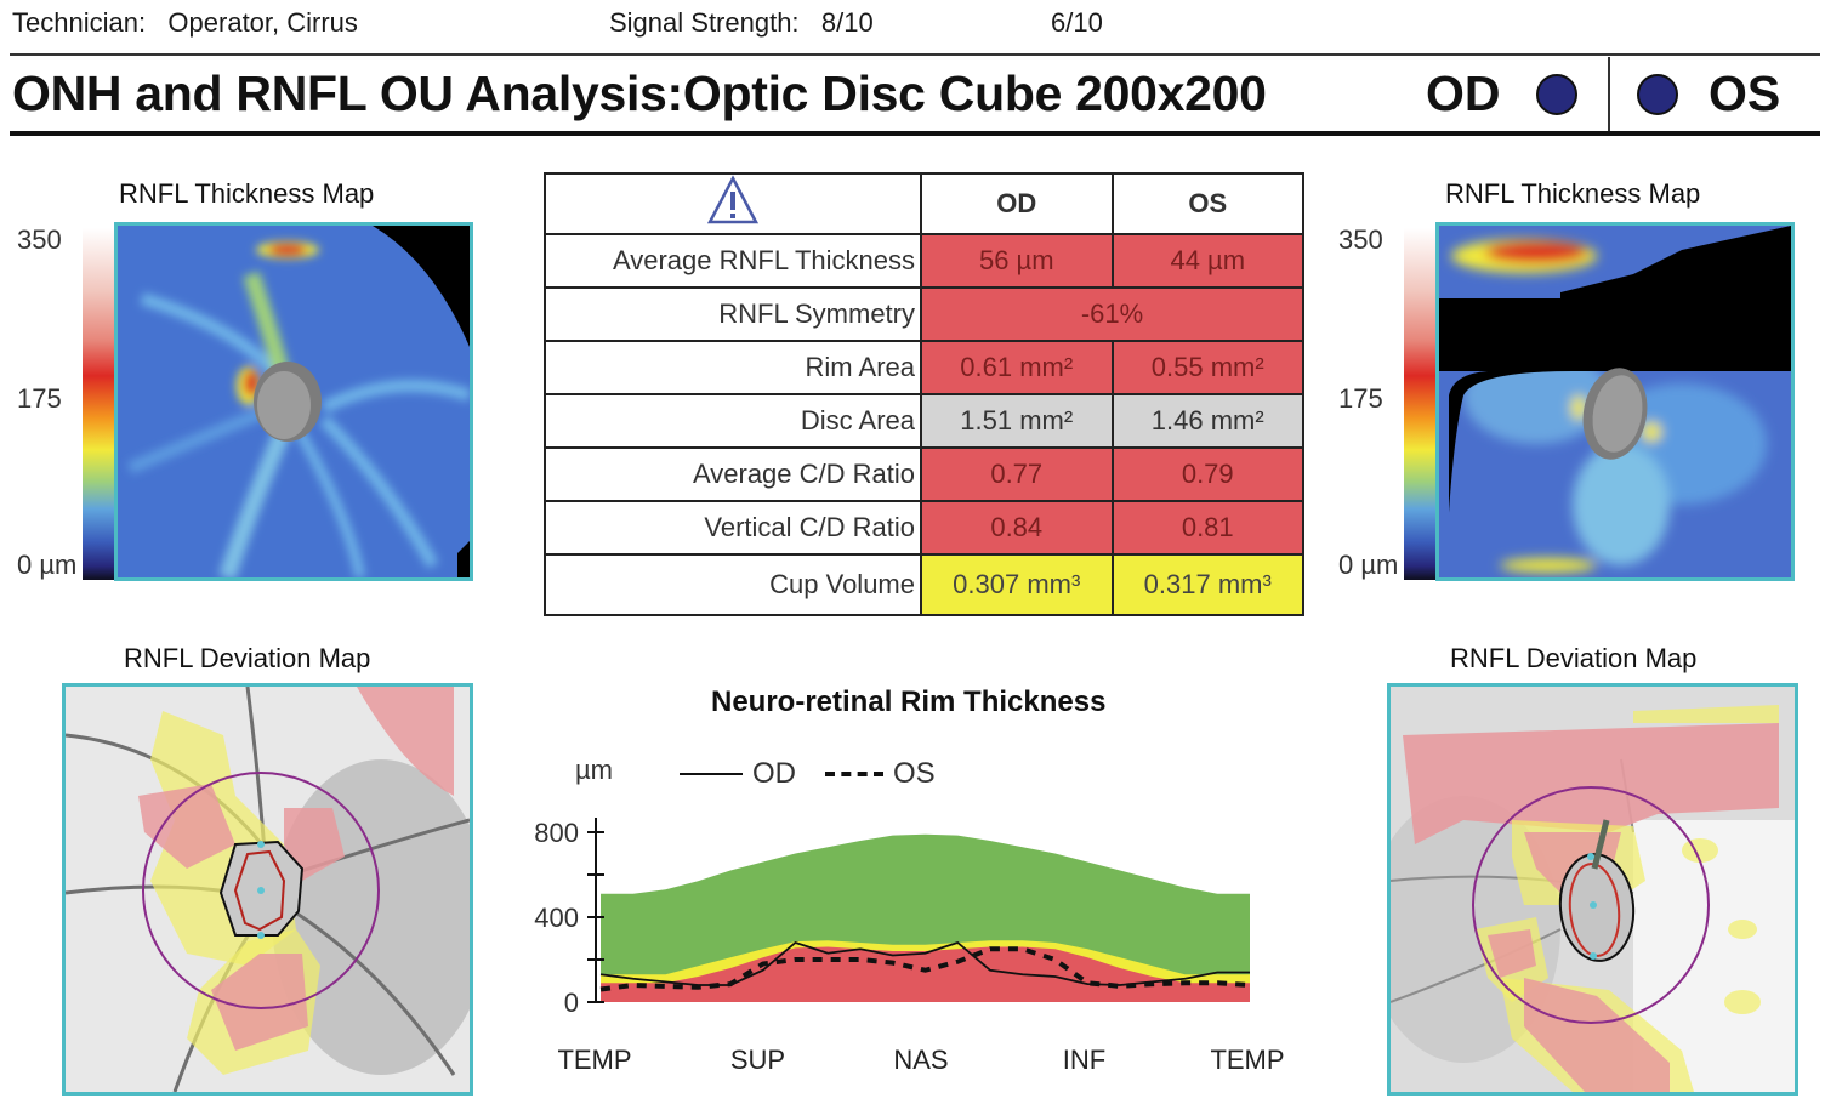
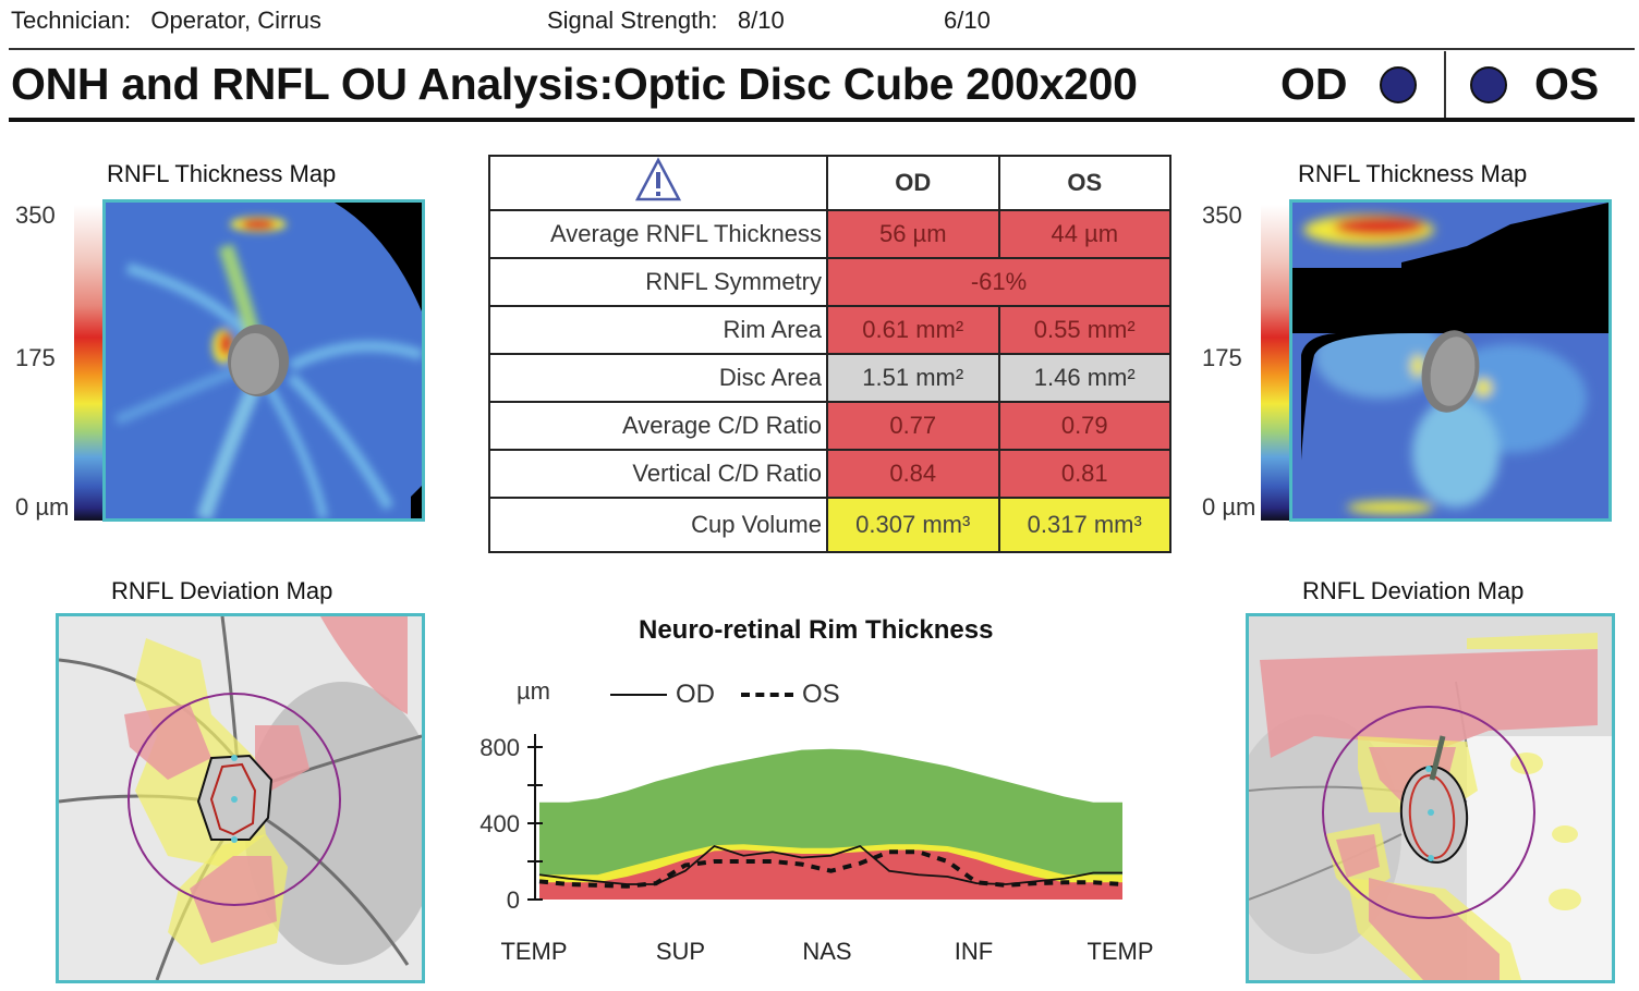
OS/0: 60 -> 100
